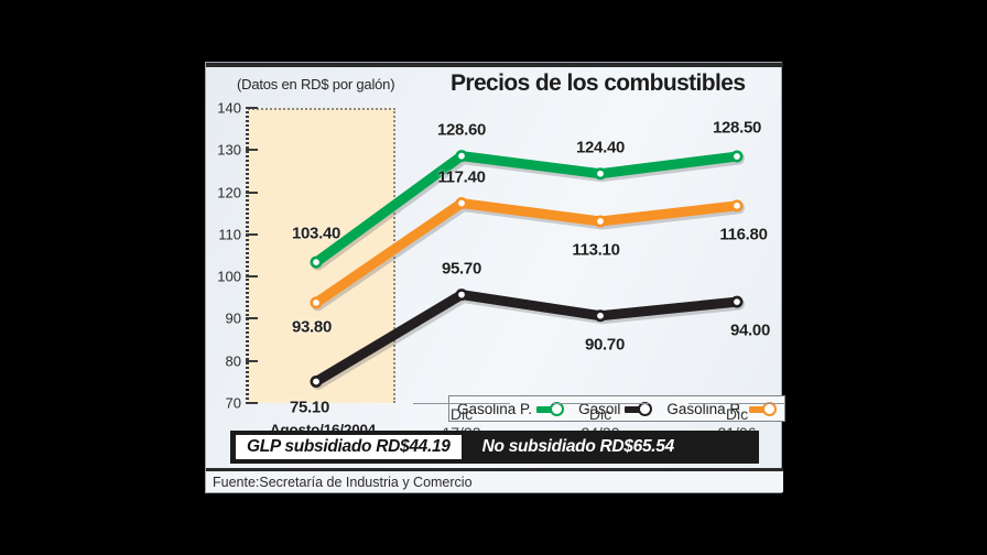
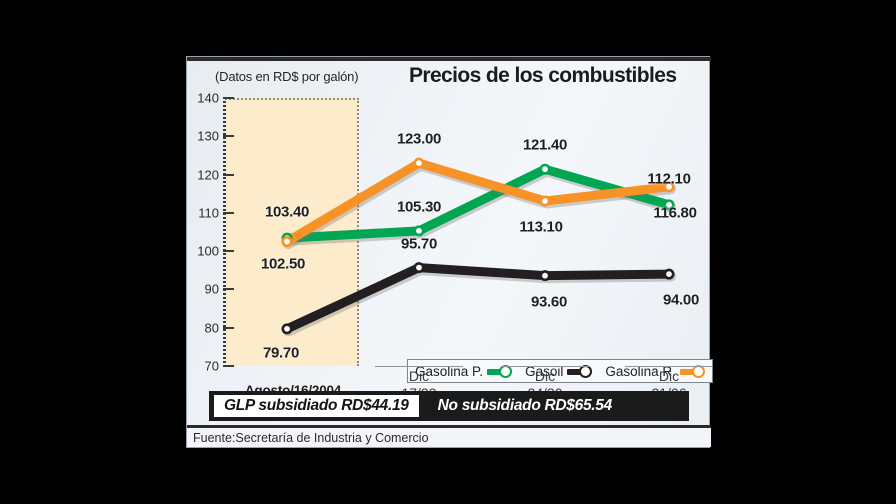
Gasolina R./Agosto/16/2004: 93.80 -> 102.50
Gasoil/Agosto/16/2004: 75.10 -> 79.70
Gasolina P./Dic 17/23: 128.60 -> 105.30
Gasolina R./Dic 17/23: 117.40 -> 123.00
Gasolina P./Dic 24/30: 124.40 -> 121.40
Gasoil/Dic 24/30: 90.70 -> 93.60
Gasolina P./Dic 31/06: 128.50 -> 112.10
